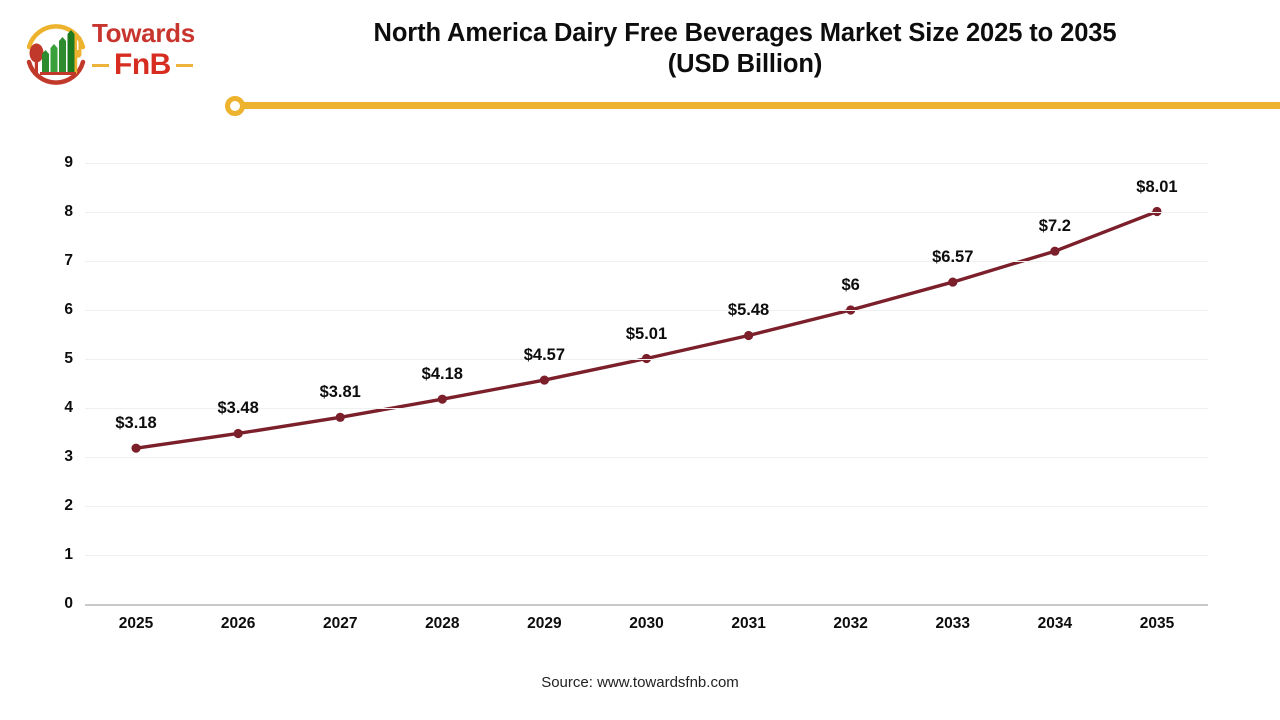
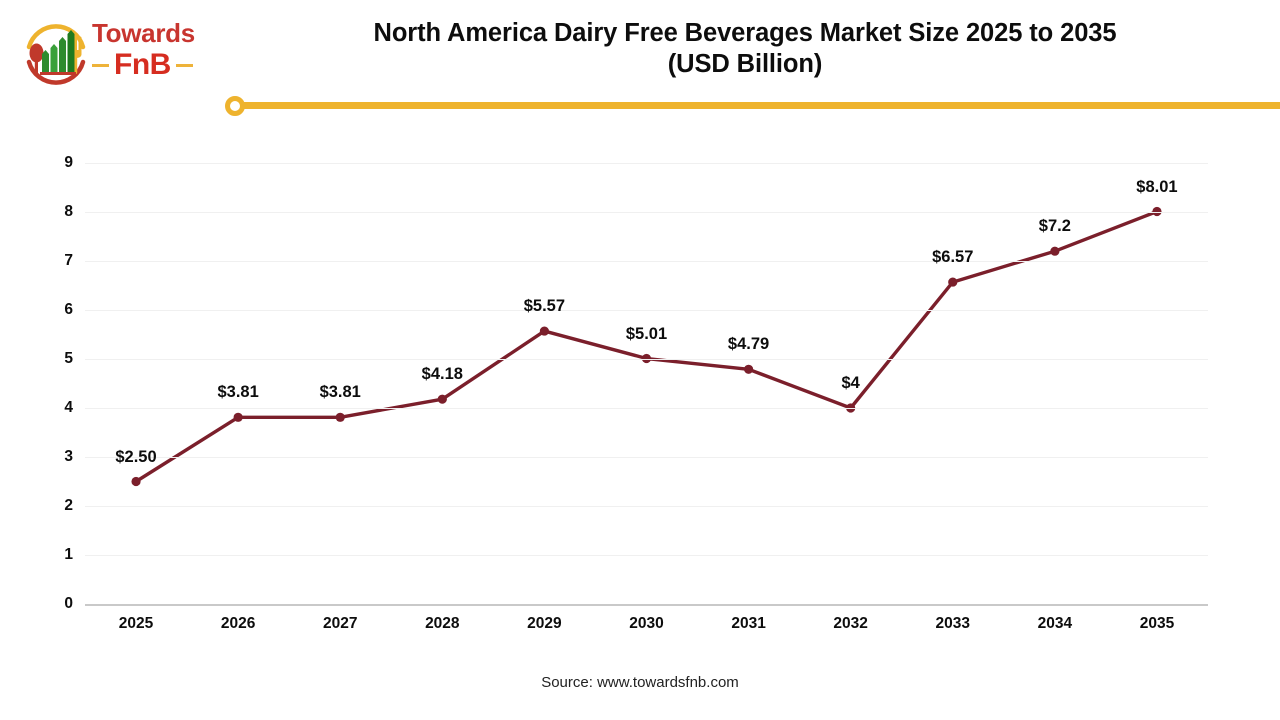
2025: $3.18 -> $2.50
2026: $3.48 -> $3.81
2029: $4.57 -> $5.57
2031: $5.48 -> $4.79
2032: $6 -> $4
